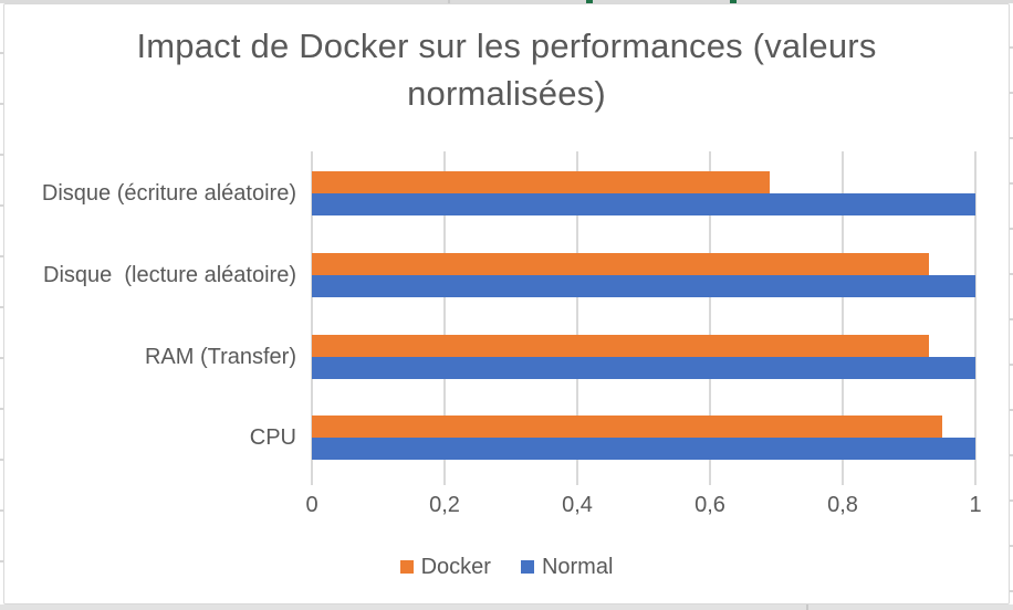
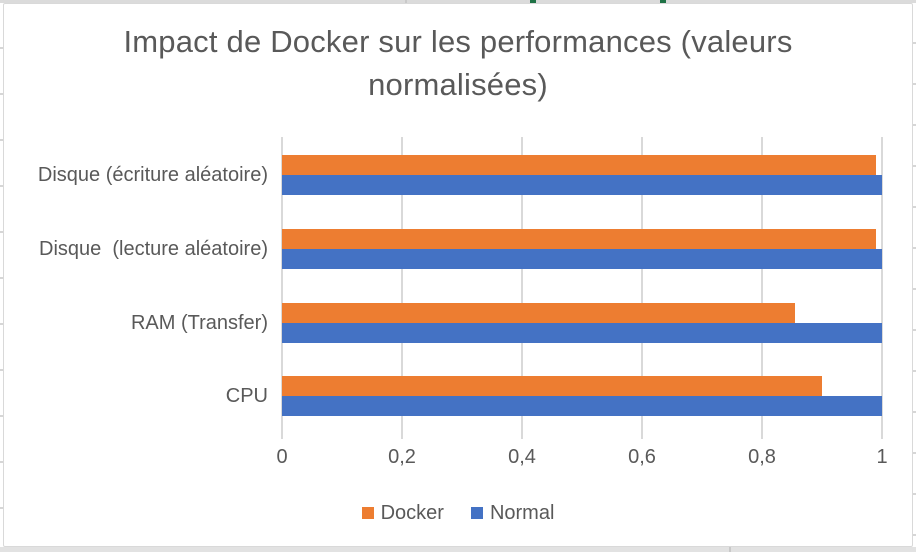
Docker/Disque (écriture aléatoire): 0,69 -> 0,99
Docker/Disque (lecture aléatoire): 0,93 -> 0,99
Docker/RAM (Transfer): 0,93 -> 0,85
Docker/CPU: 0,95 -> 0,90
